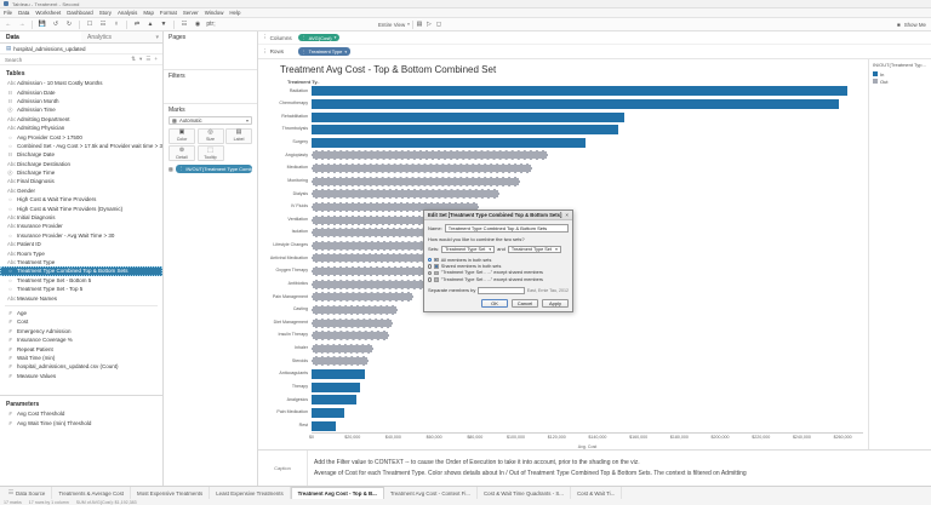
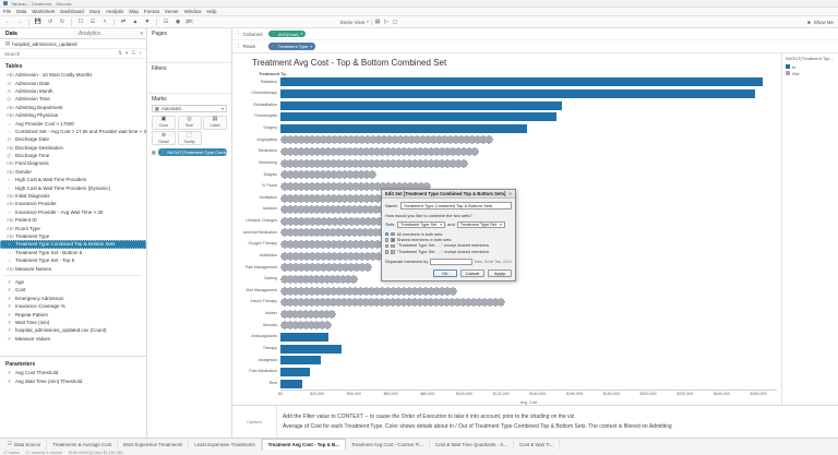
Dialysis: $92000 -> $52000
Diet Management: $40000 -> $96000
Insulin Therapy: $38000 -> $122000
Therapy: $24000 -> $33000
